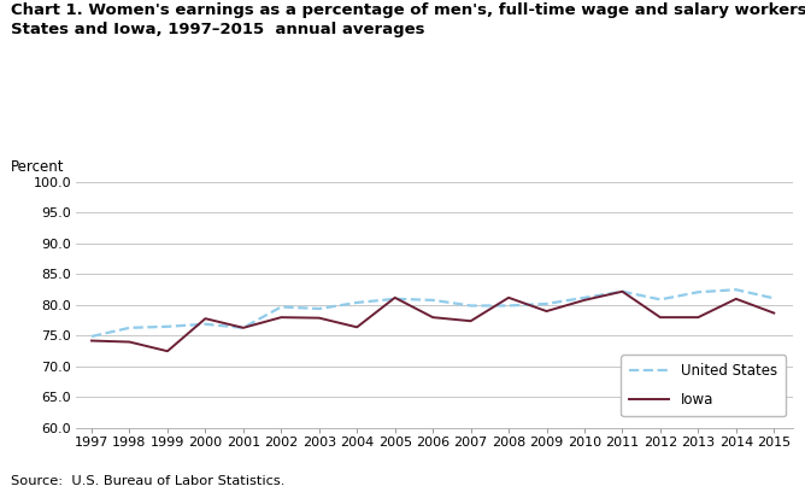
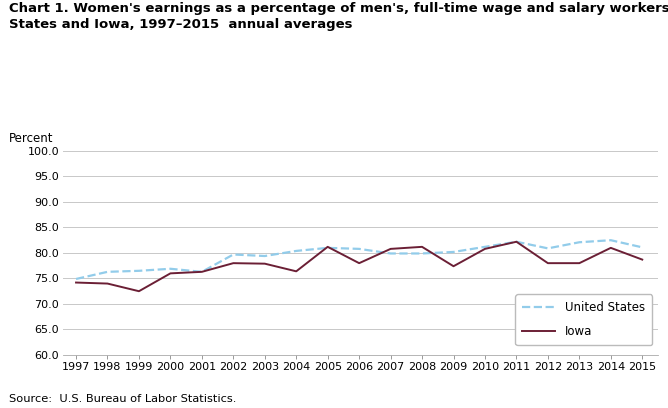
Iowa/2000: 77.8 -> 76.0
Iowa/2007: 77.4 -> 80.8
Iowa/2009: 79.0 -> 77.4
